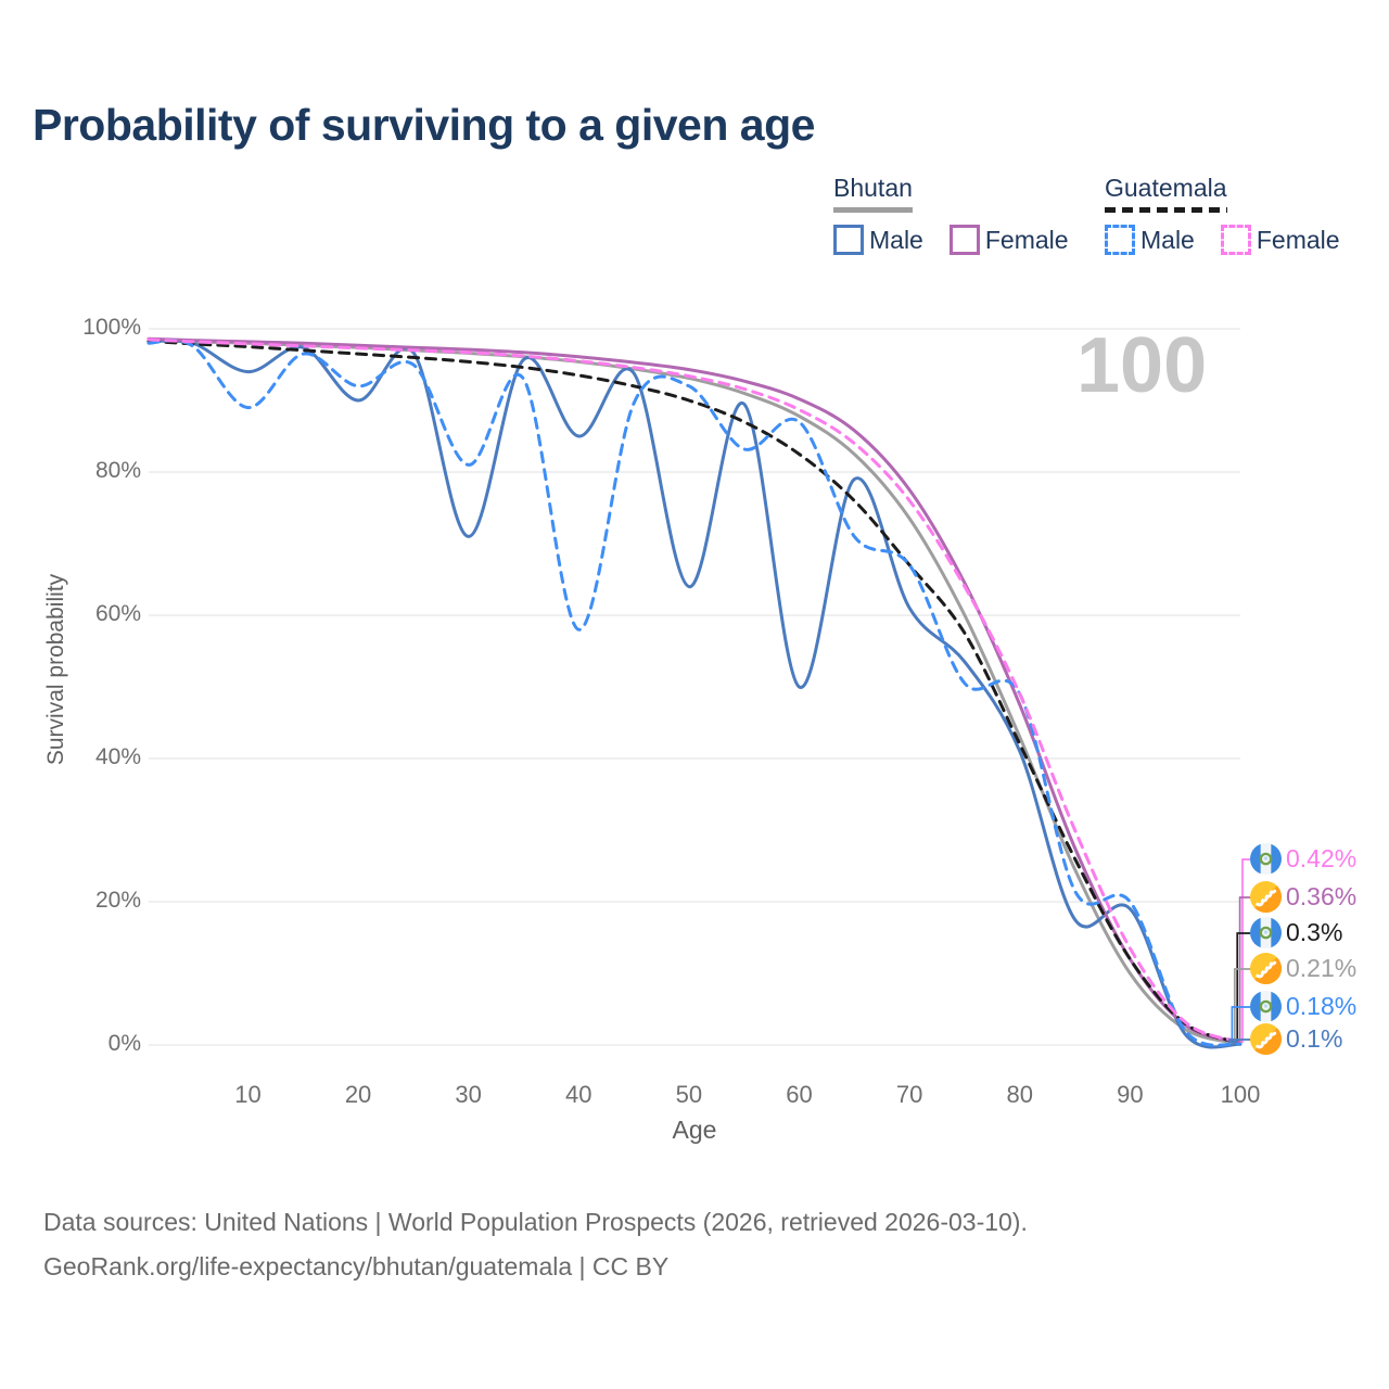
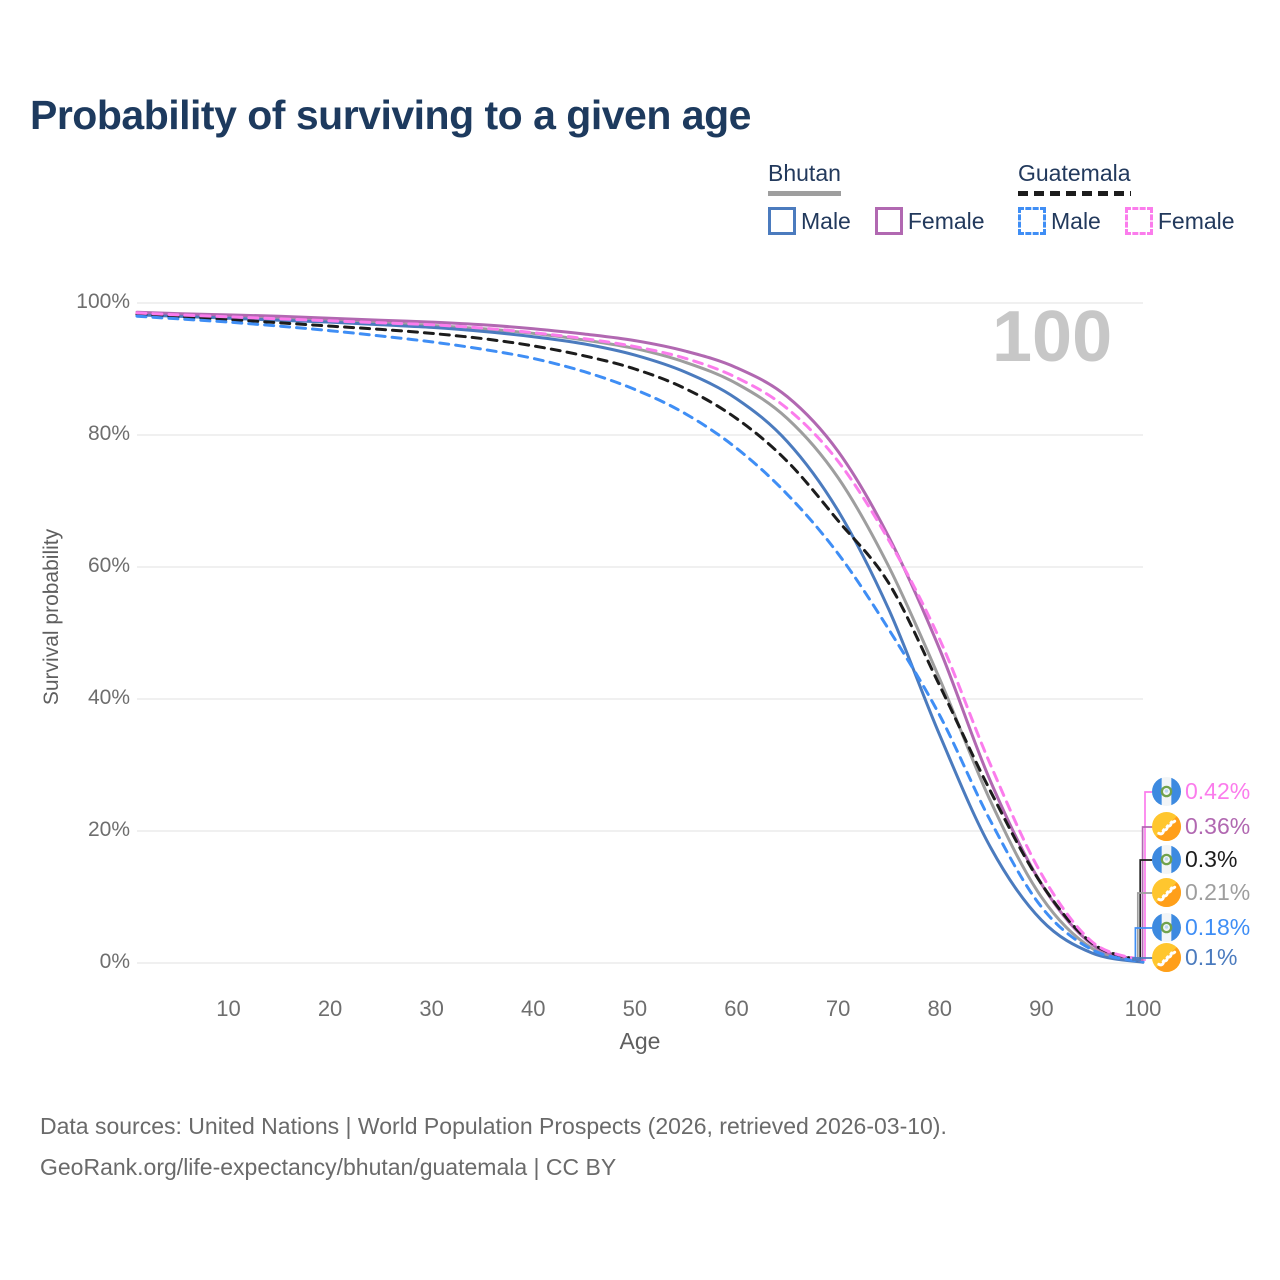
Bhutan Male/10: 94% -> 98%
Guatemala Male/10: 89% -> 97%
Bhutan Male/20: 90% -> 97%
Guatemala Male/20: 92% -> 96%
Bhutan Male/30: 71% -> 96%
Guatemala Male/30: 81% -> 94%
Bhutan Male/40: 85% -> 95%
Guatemala Male/40: 58% -> 92%
Bhutan Male/50: 64% -> 92%
Guatemala Male/50: 92% -> 87%
Bhutan Male/60: 50% -> 86%
Guatemala Male/60: 87% -> 78%
Bhutan Male/70: 61% -> 68%
Guatemala Male/70: 67% -> 62%
Bhutan Male/80: 41% -> 34%
Guatemala Male/80: 49% -> 38%
Bhutan Male/90: 19% -> 6%
Guatemala Male/90: 20% -> 8%
